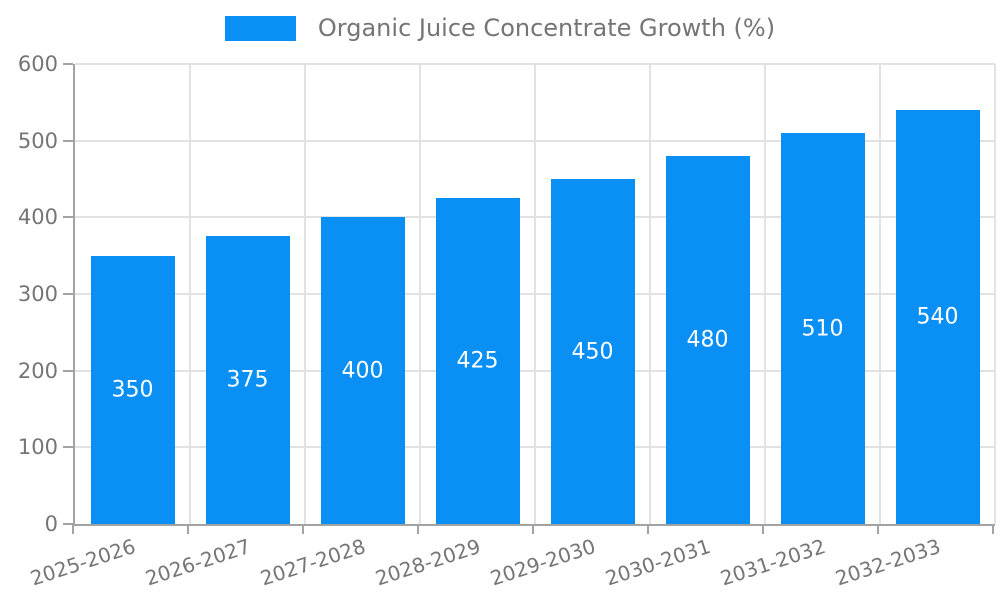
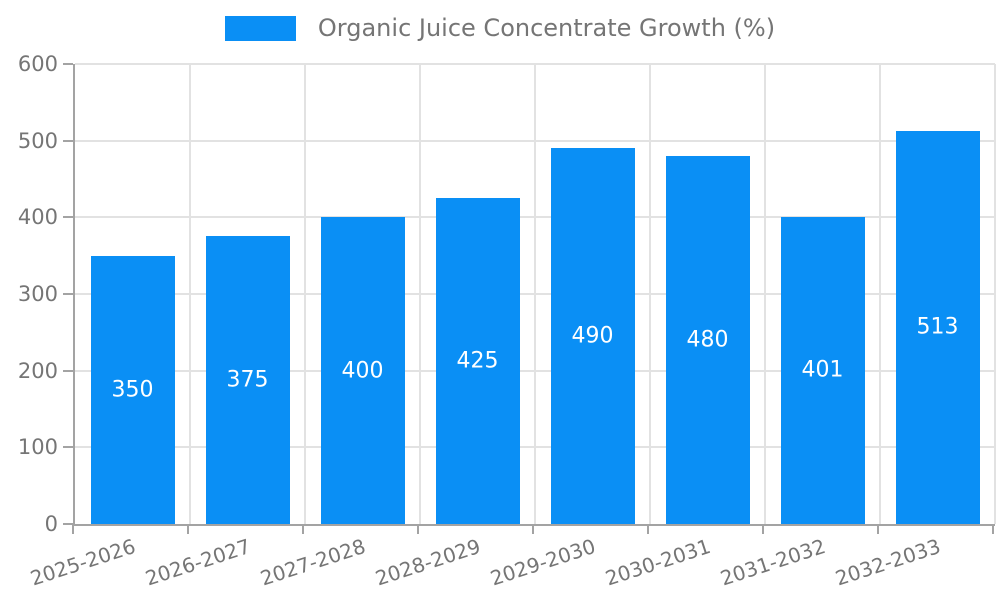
2029-2030: 450 -> 490
2031-2032: 510 -> 401
2032-2033: 540 -> 513
